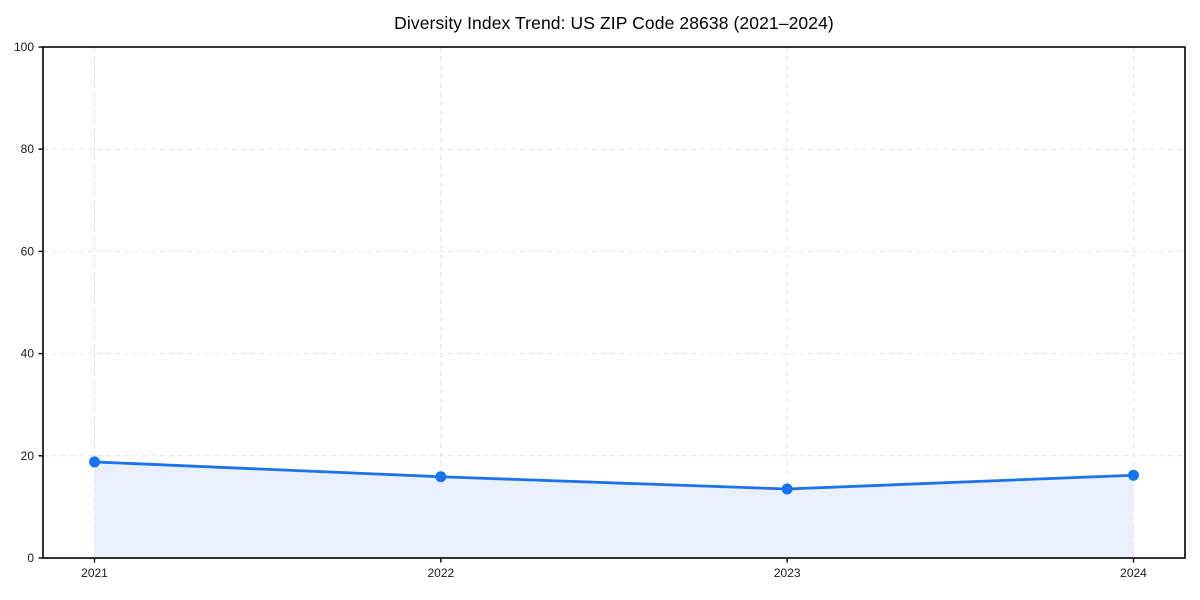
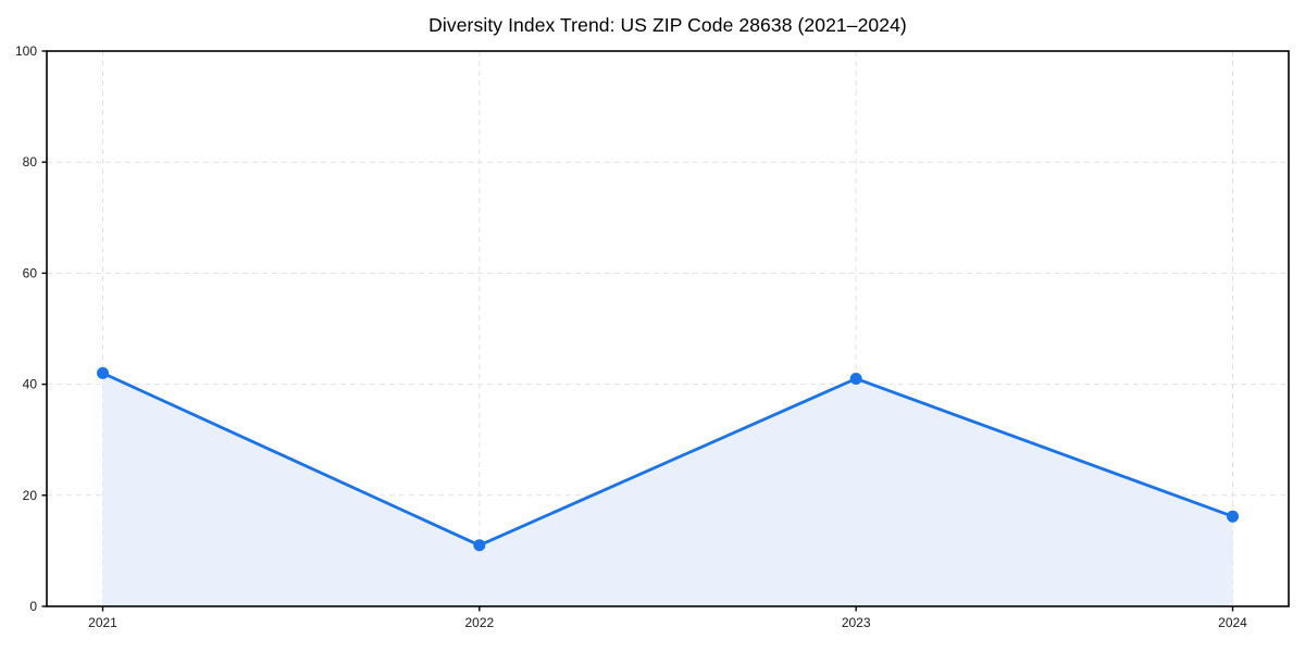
2021: 19 -> 42
2022: 16 -> 11
2023: 14 -> 41
